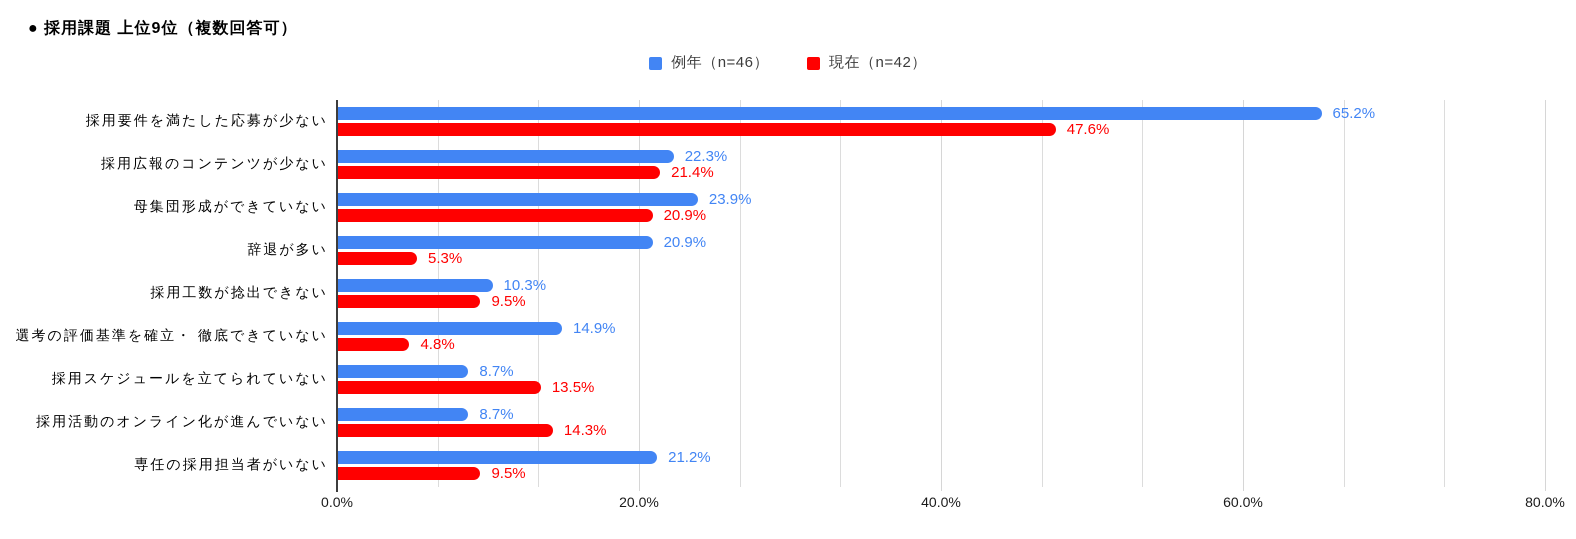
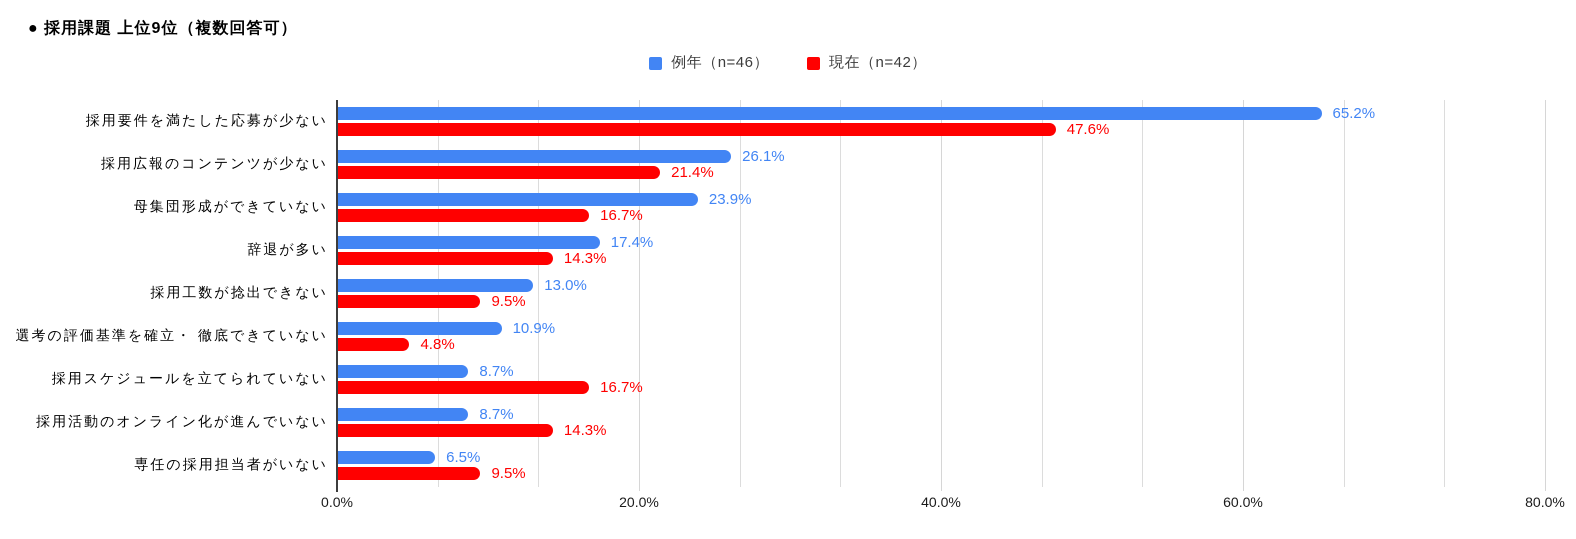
例年（n=46）/採用広報のコンテンツが少ない: 22.3% -> 26.1%
現在（n=42）/母集団形成ができていない: 20.9% -> 16.7%
例年（n=46）/辞退が多い: 20.9% -> 17.4%
現在（n=42）/辞退が多い: 5.3% -> 14.3%
例年（n=46）/採用工数が捻出できない: 10.3% -> 13.0%
例年（n=46）/選考の評価基準を確立・ 徹底できていない: 14.9% -> 10.9%
現在（n=42）/採用スケジュールを立てられていない: 13.5% -> 16.7%
例年（n=46）/専任の採用担当者がいない: 21.2% -> 6.5%
